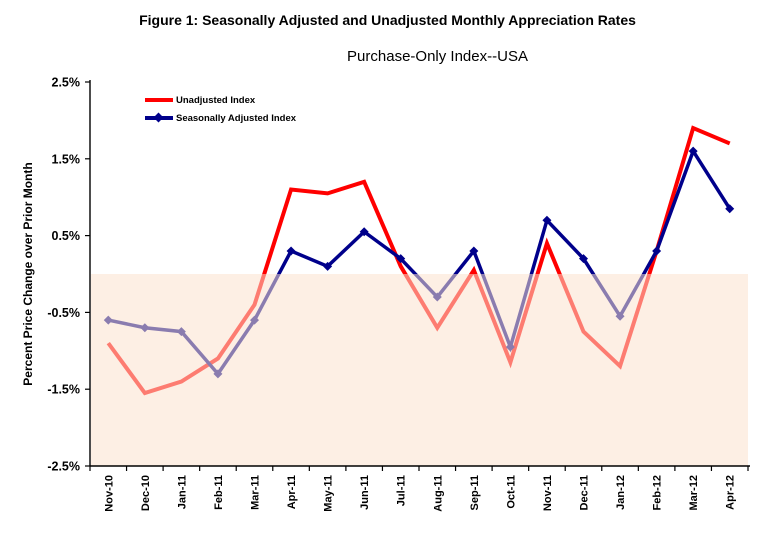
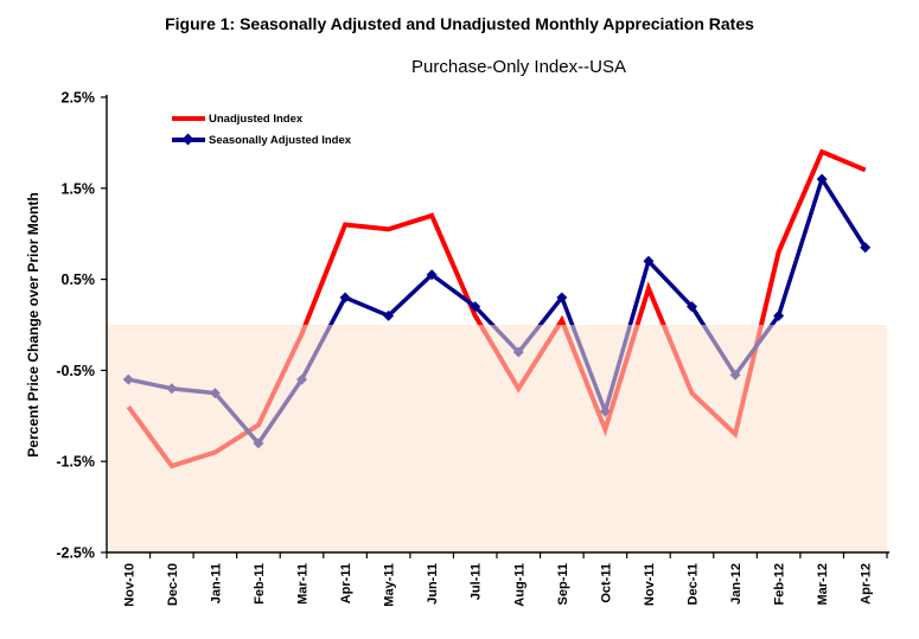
Unadjusted Index/Mar-11: -0.4% -> -0.1%
Unadjusted Index/Feb-12: 0.3% -> 0.8%
Seasonally Adjusted Index/Feb-12: 0.3% -> 0.1%
